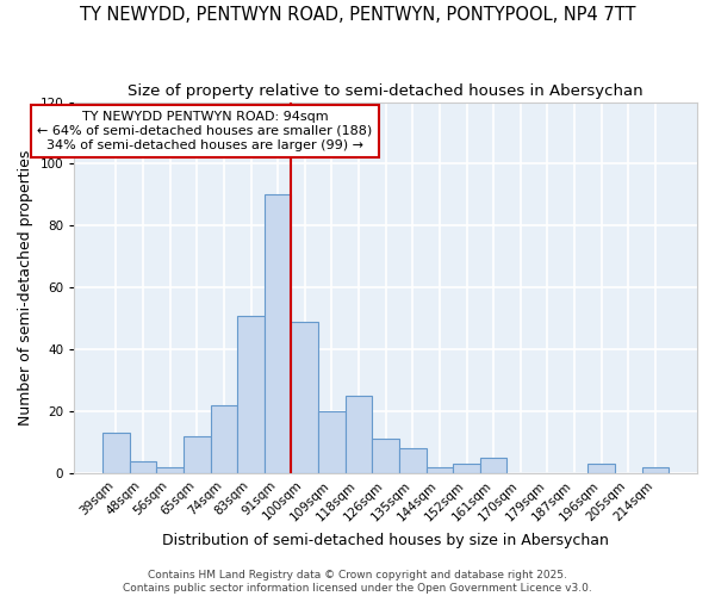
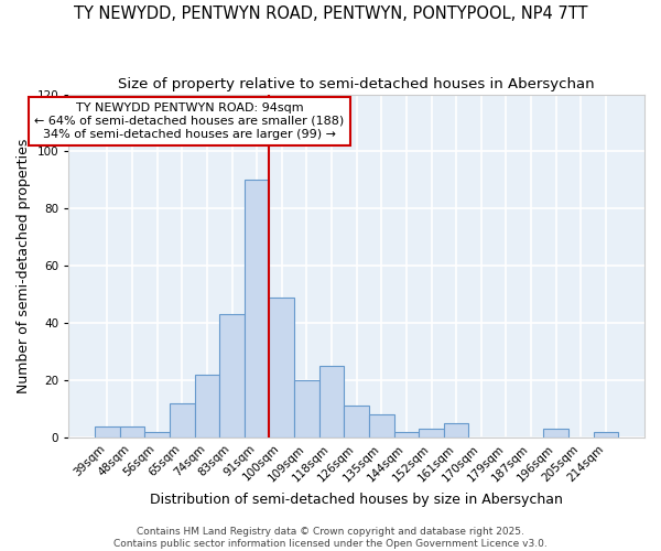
39sqm: 13 -> 4
83sqm: 51 -> 43
